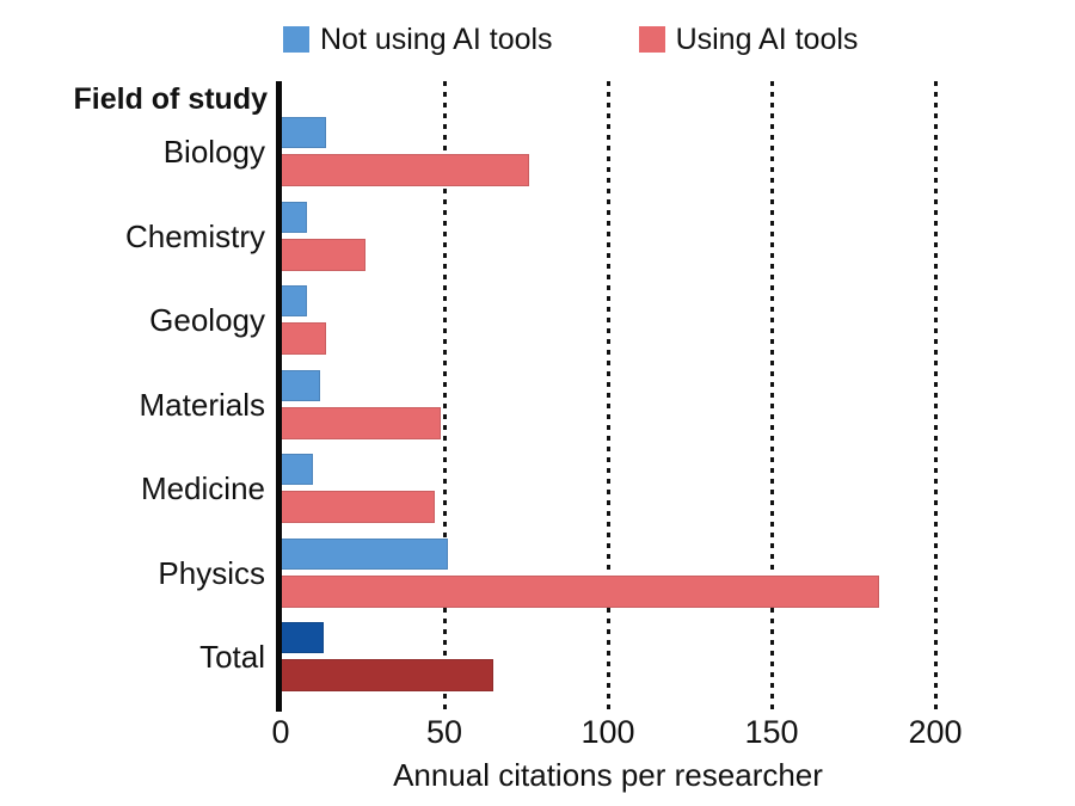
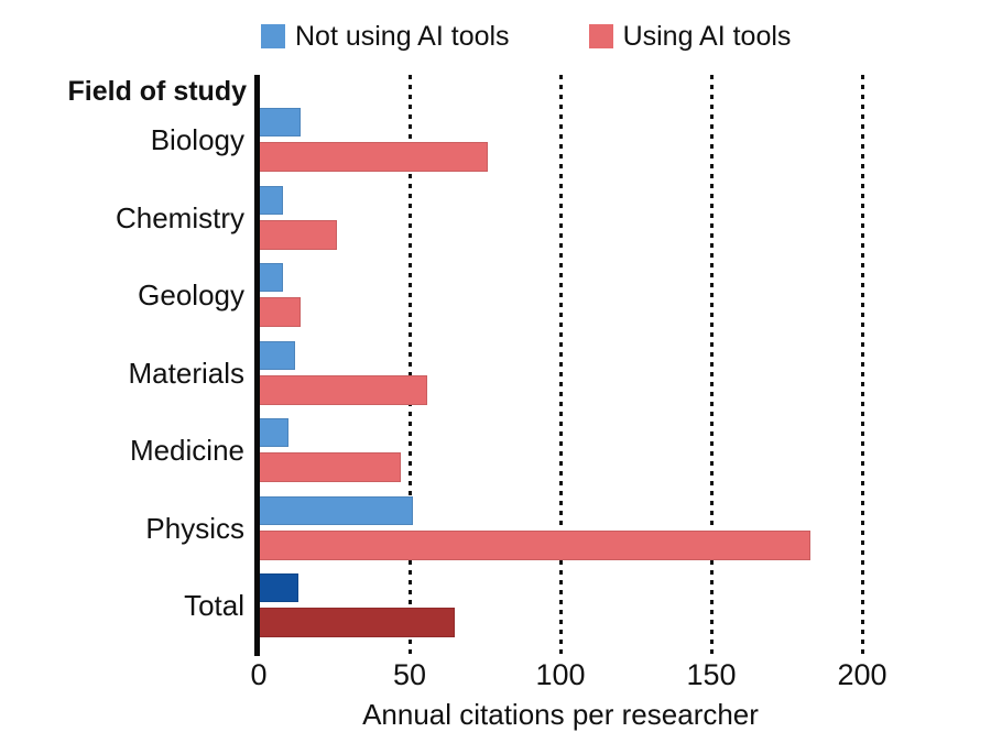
Using AI tools/Materials: 49 -> 56
